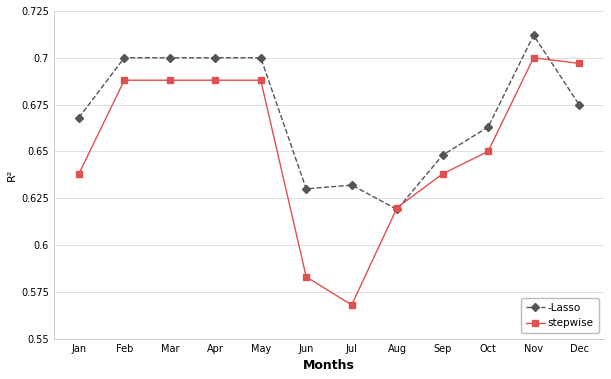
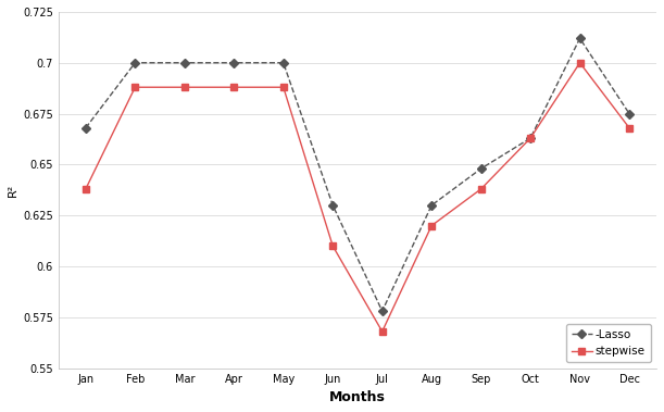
stepwise/Jun: 0.583 -> 0.610
-Lasso/Jul: 0.632 -> 0.578
-Lasso/Aug: 0.619 -> 0.630
stepwise/Oct: 0.650 -> 0.663
stepwise/Dec: 0.697 -> 0.668
